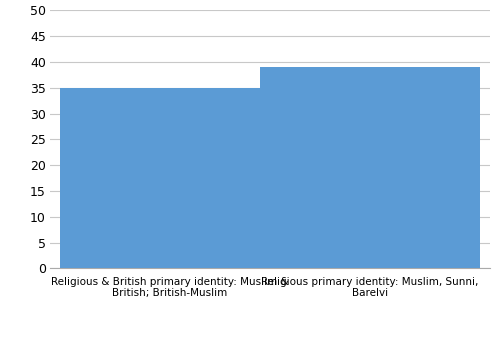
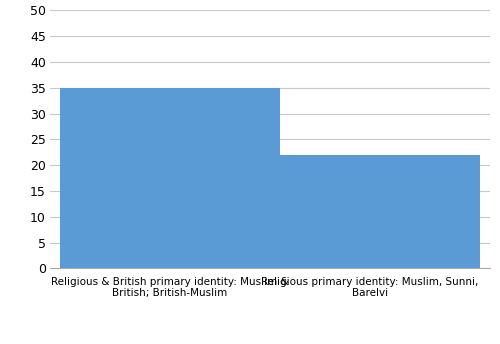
Religious primary identity: Muslim, Sunni, Barelvi: 39 -> 22
